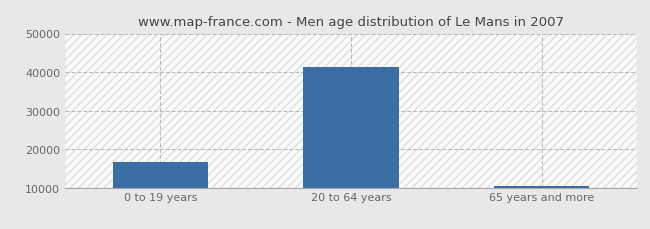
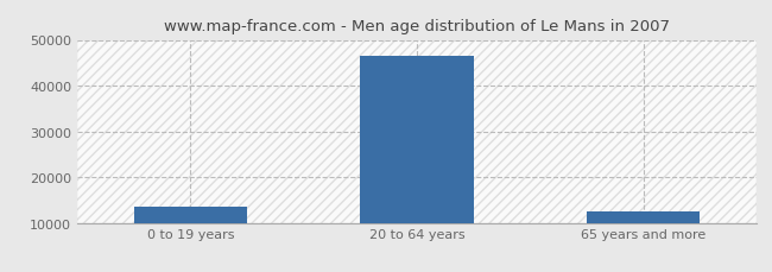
0 to 19 years: 16700 -> 13500
20 to 64 years: 41200 -> 46500
65 years and more: 10400 -> 12500
